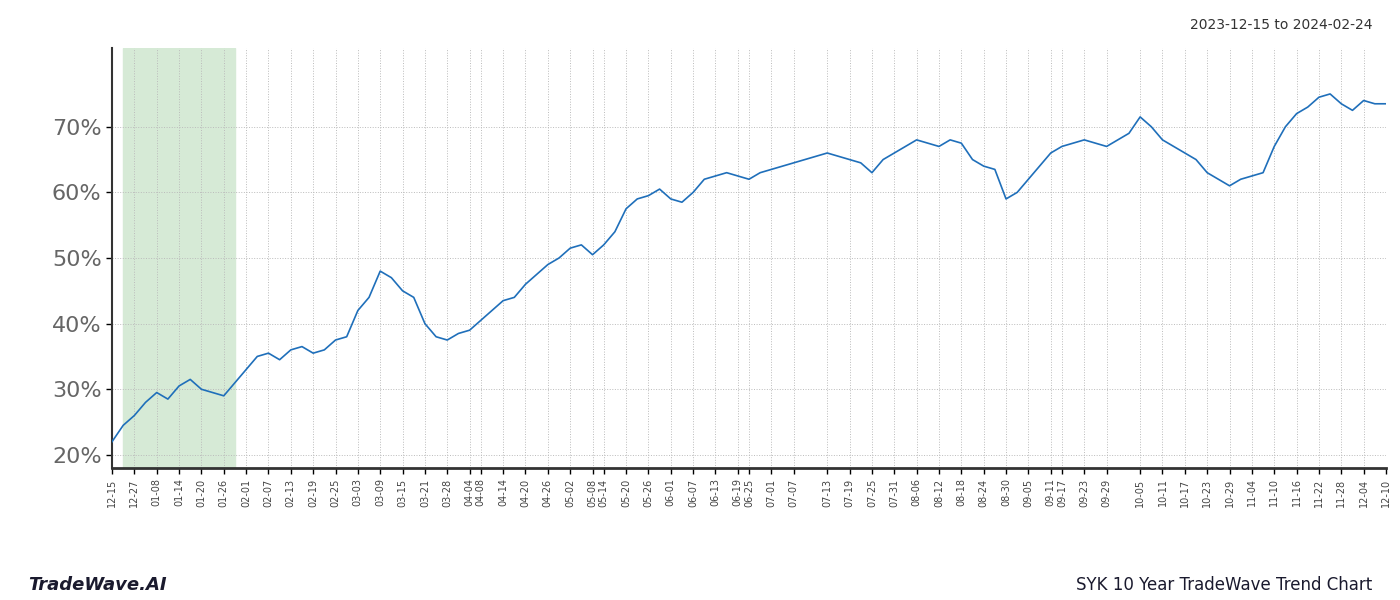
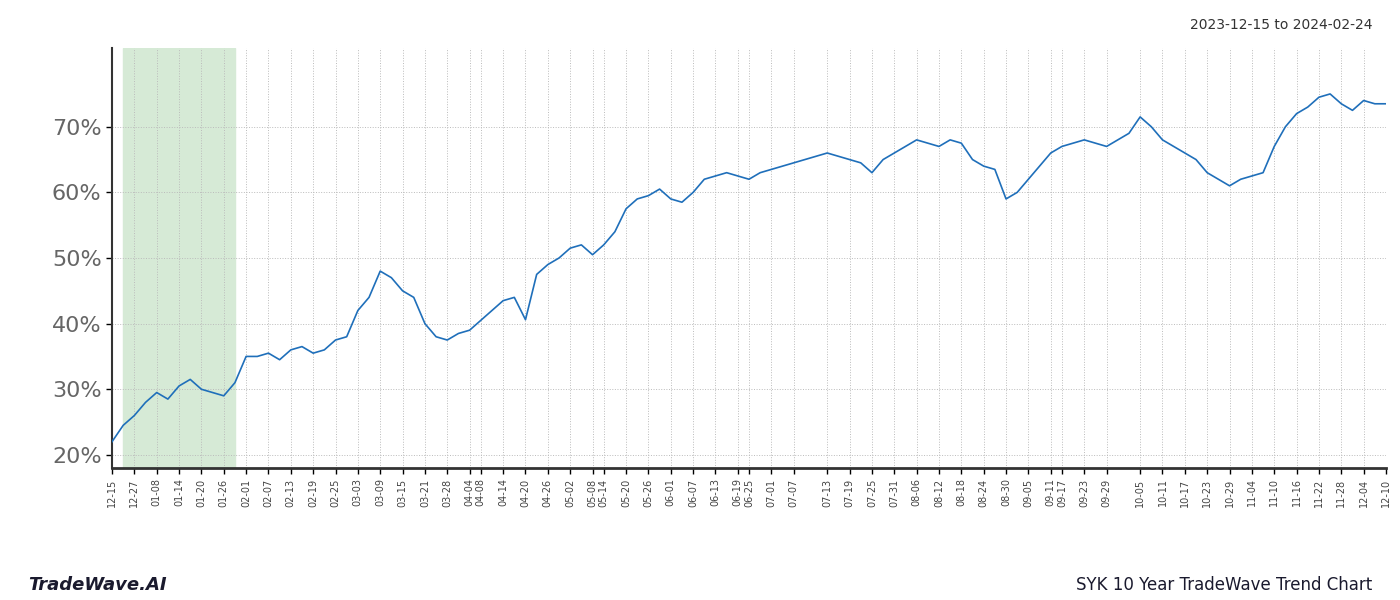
02-01: 33.0% -> 35.0%
04-20: 46.0% -> 40.6%
